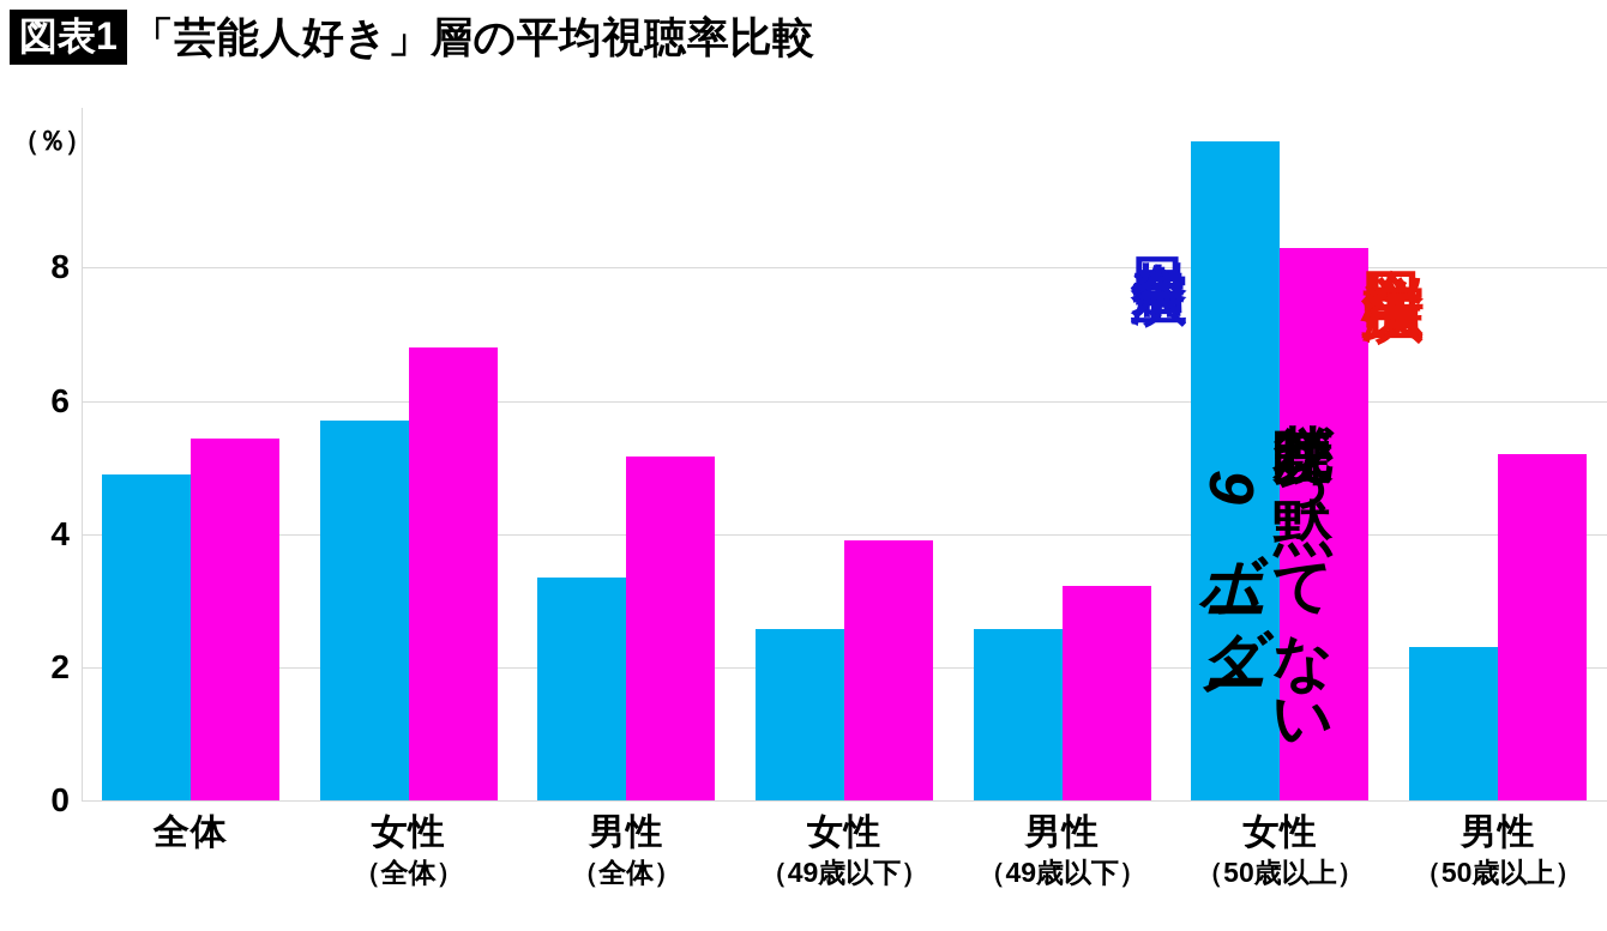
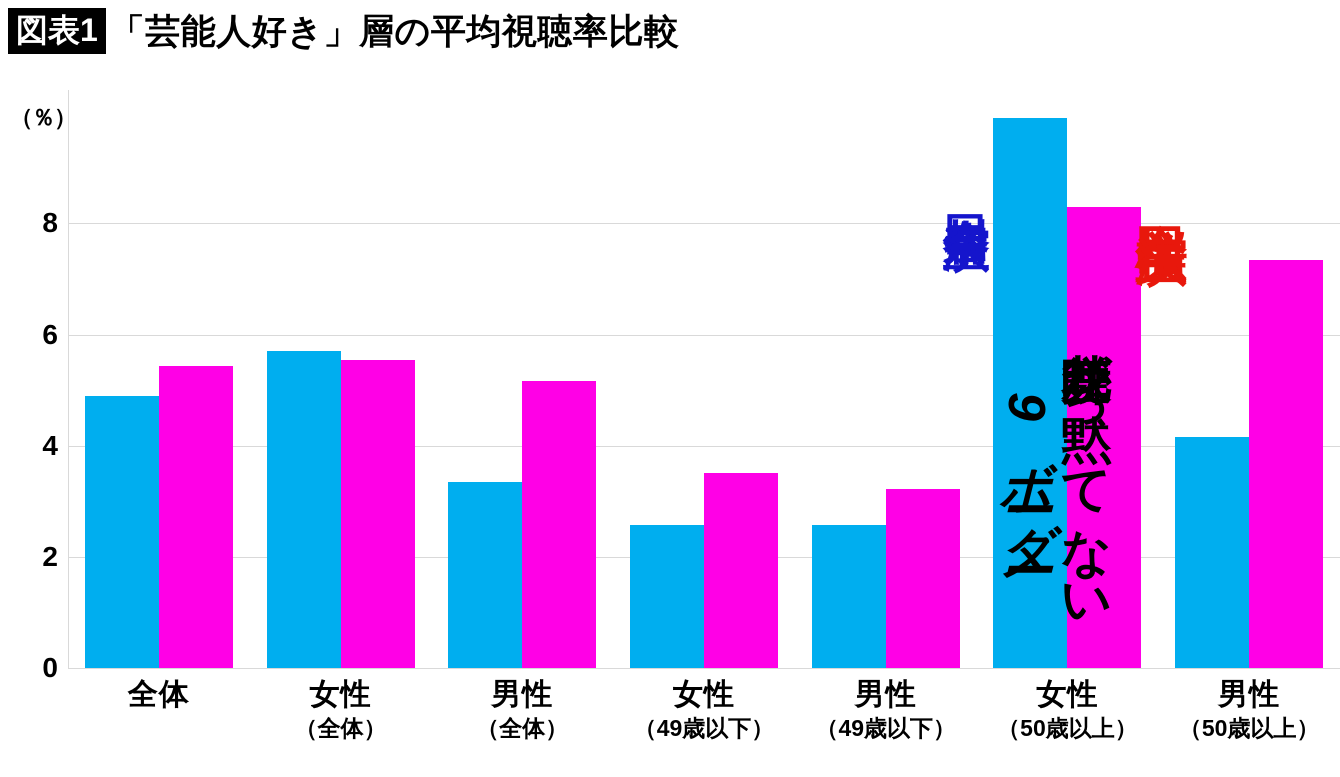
花咲舞が黙ってない/女性（全体）: 6.8 -> 5.5
花咲舞が黙ってない/女性（49歳以下）: 3.9 -> 3.5
9ボーダー/男性（50歳以上）: 2.3 -> 4.2
花咲舞が黙ってない/男性（50歳以上）: 5.2 -> 7.3
